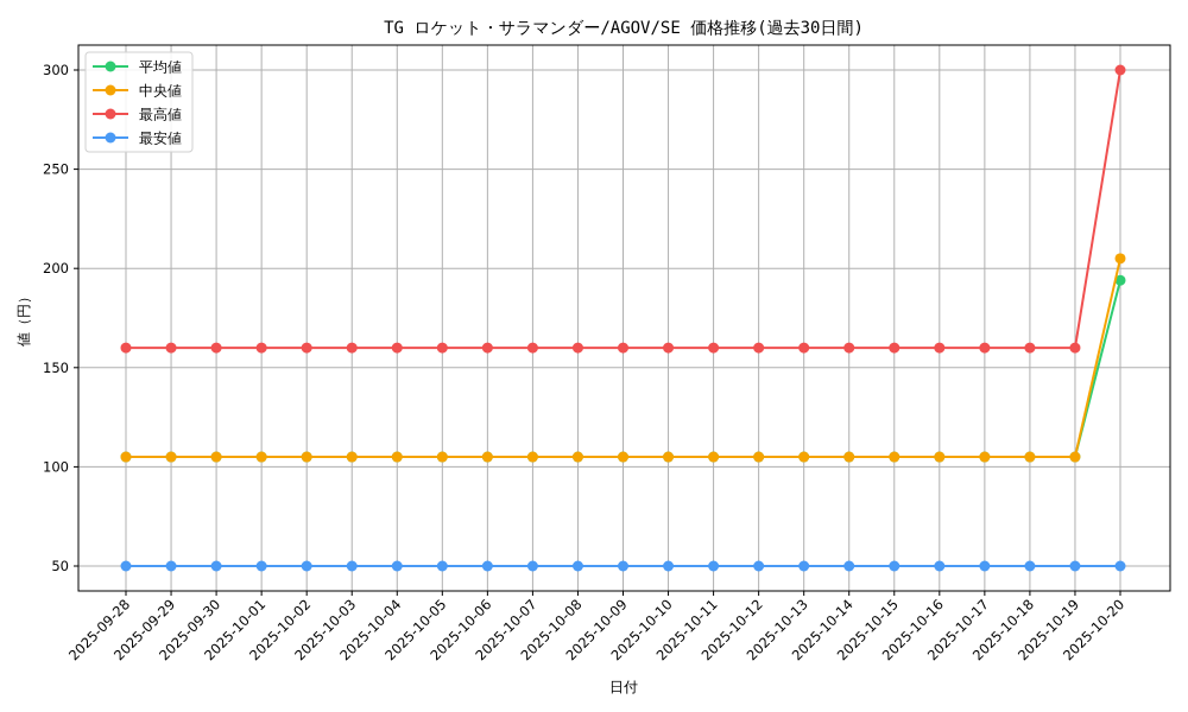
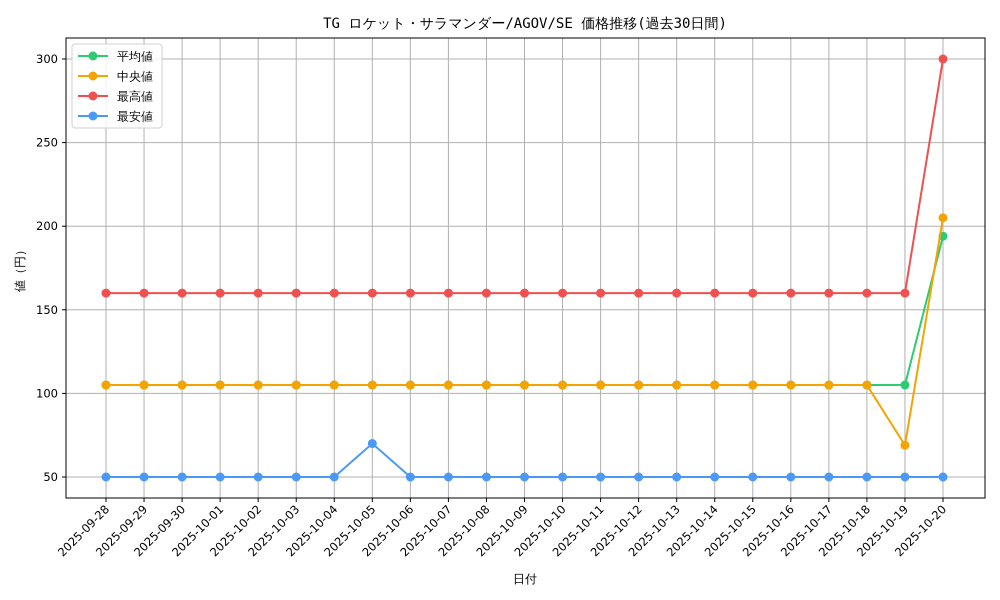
最安値/2025-10-05: 50 -> 70
中央値/2025-10-19: 105 -> 69
